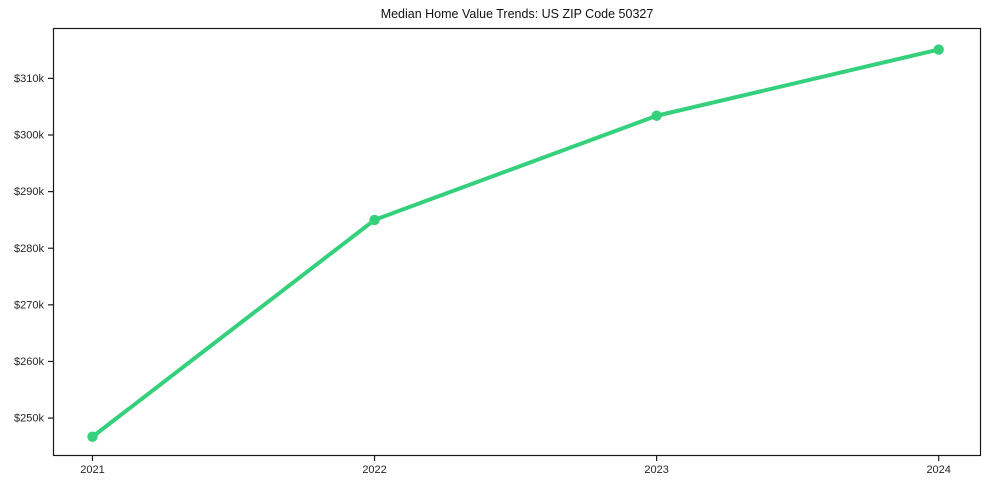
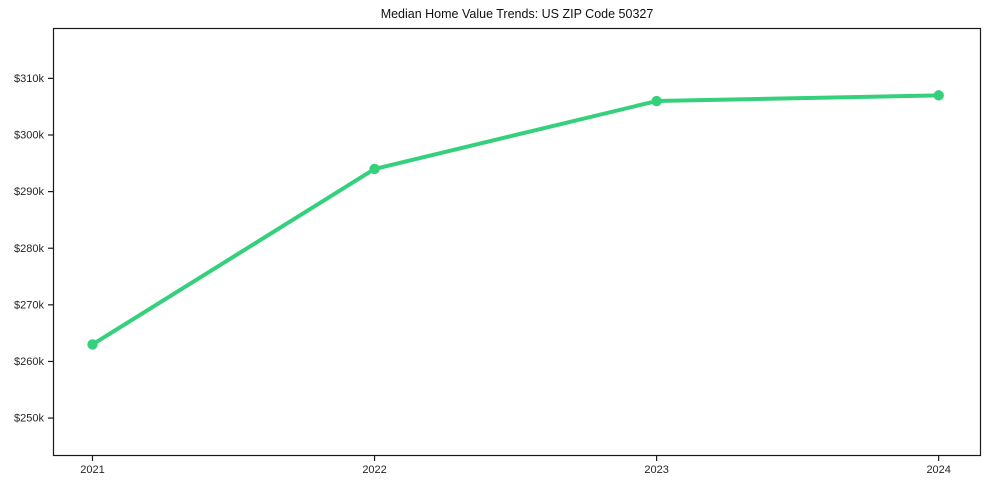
2021: $247k -> $263k
2022: $285k -> $294k
2023: $303k -> $306k
2024: $315k -> $307k
